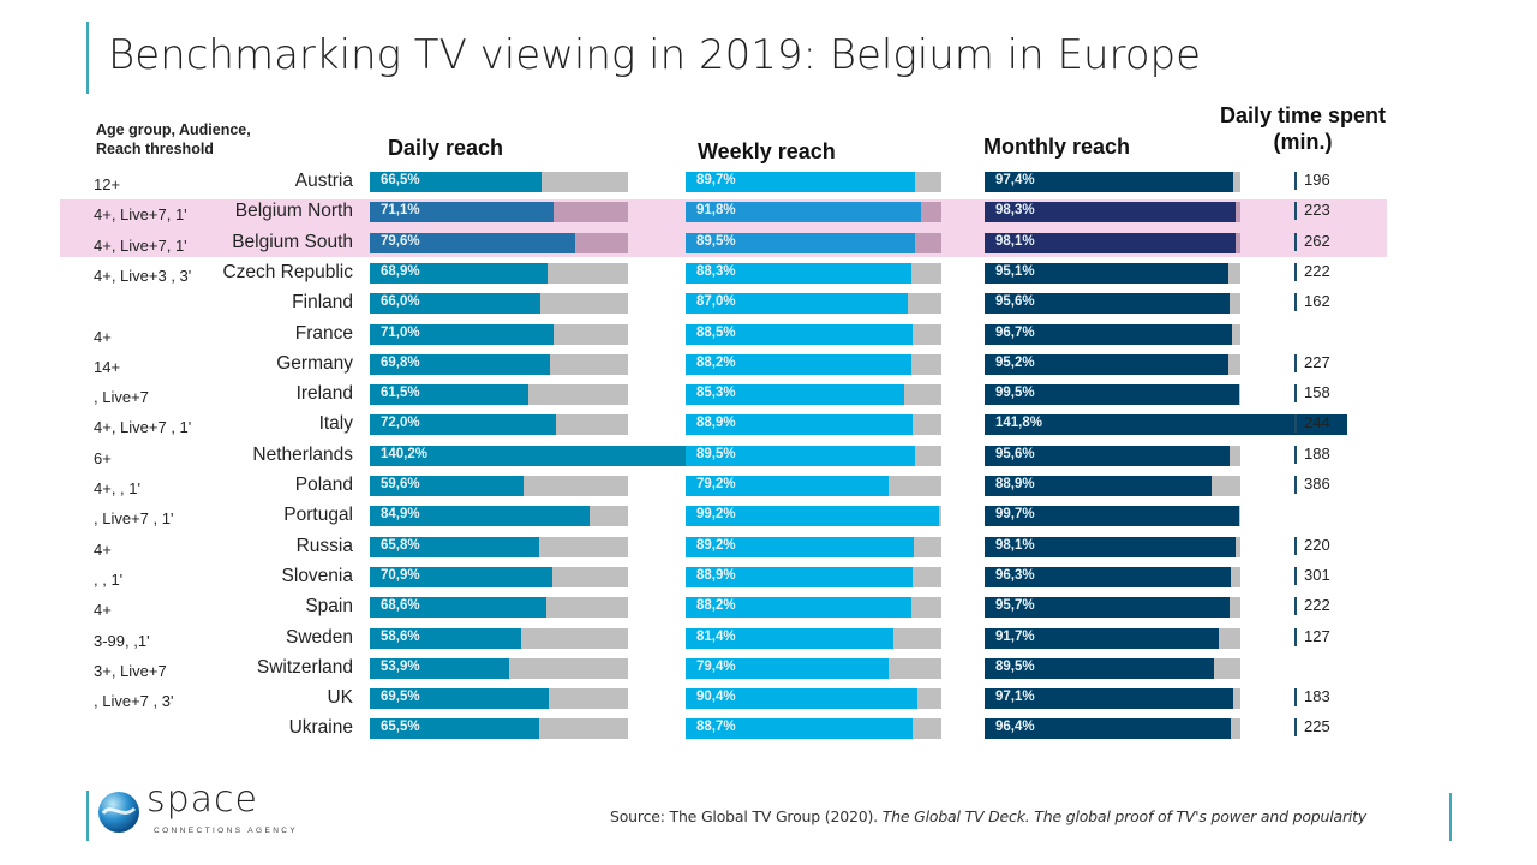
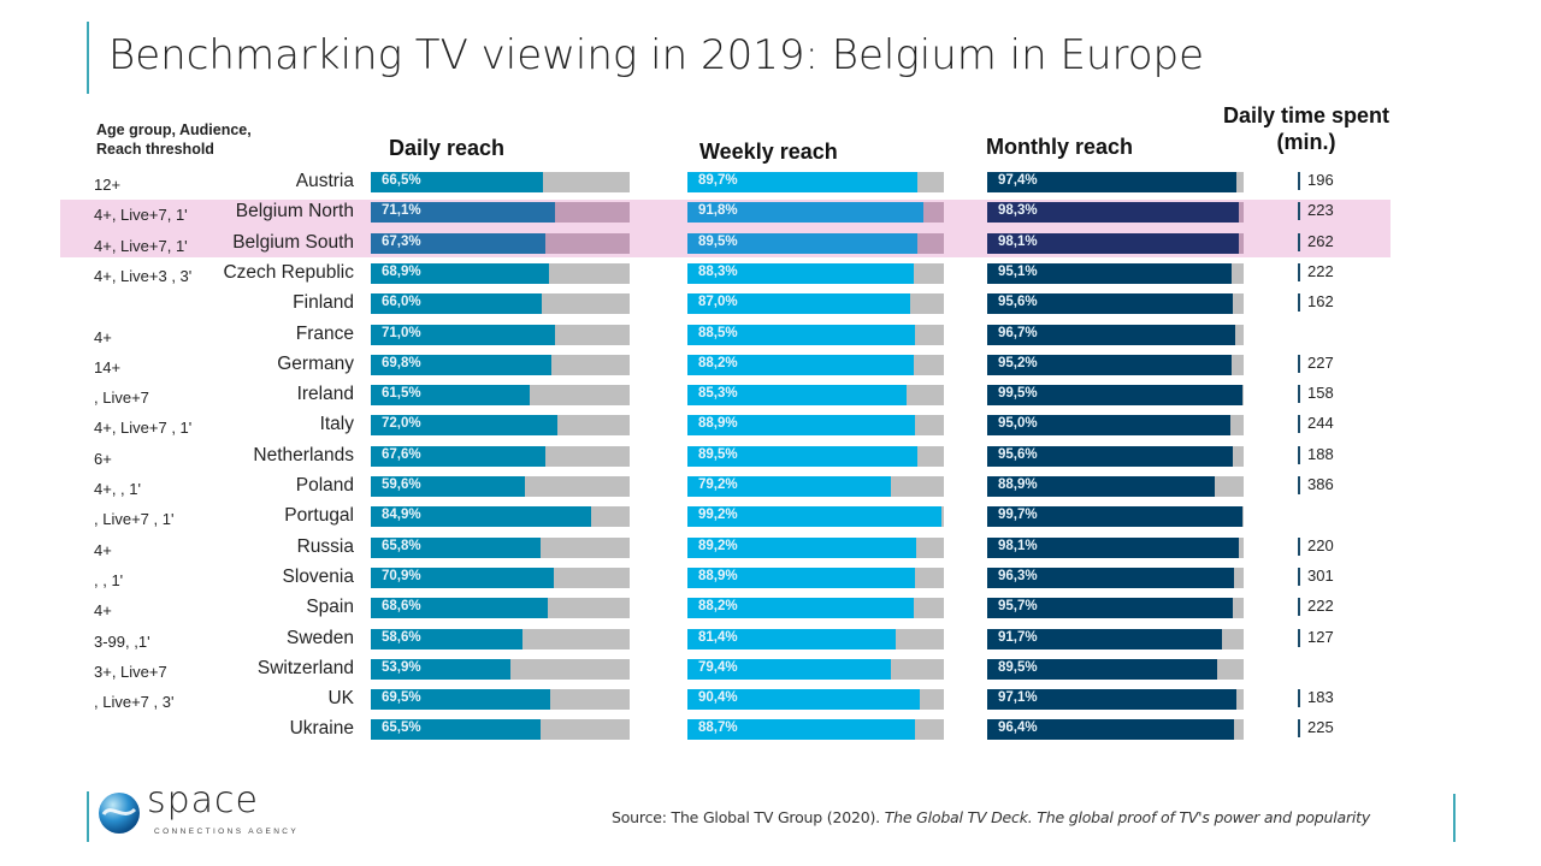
Daily reach/Belgium South: 79,6% -> 67,3%
Monthly reach/Italy: 141,8% -> 95,0%
Daily reach/Netherlands: 140,2% -> 67,6%
